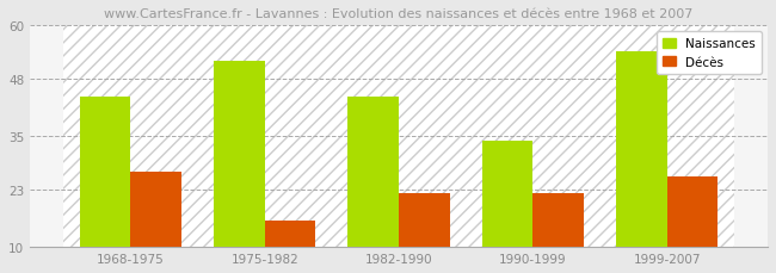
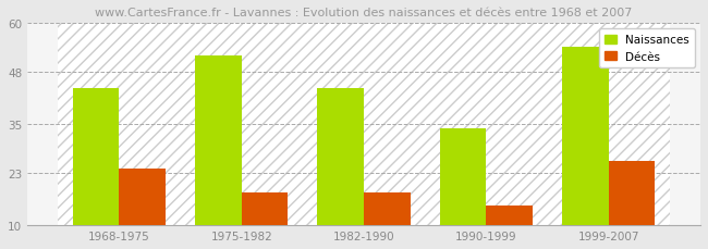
Décès/1968-1975: 27 -> 24
Décès/1975-1982: 16 -> 18
Décès/1982-1990: 22 -> 18
Décès/1990-1999: 22 -> 15
